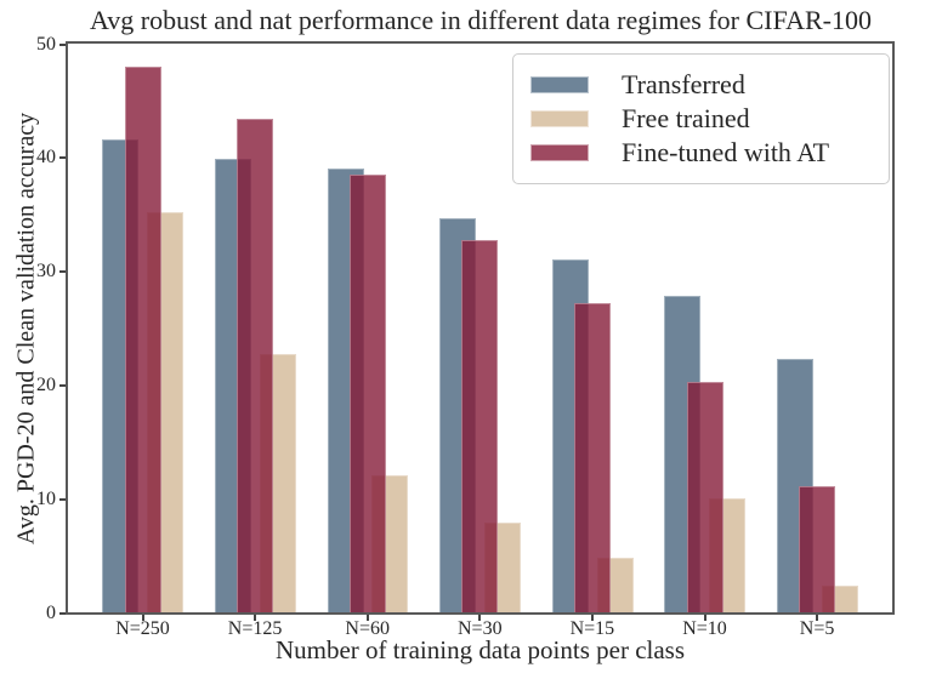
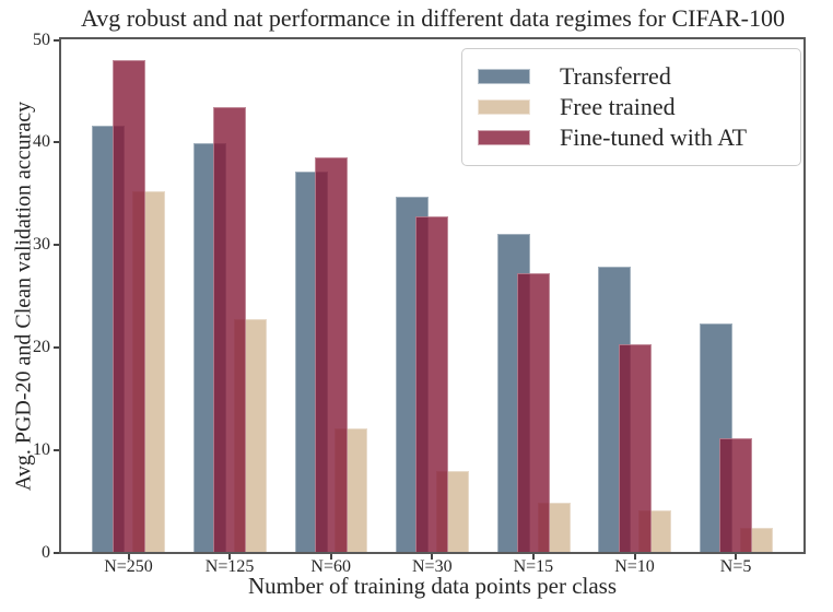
Transferred/N=60: 39 -> 37
Free trained/N=10: 10 -> 4
